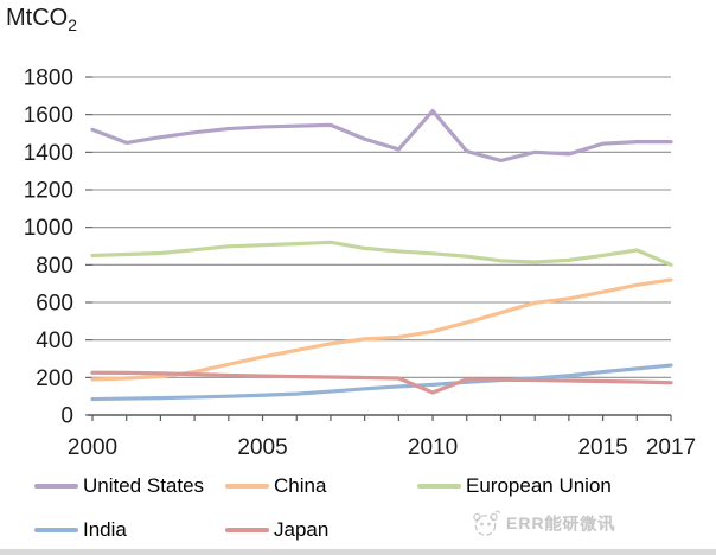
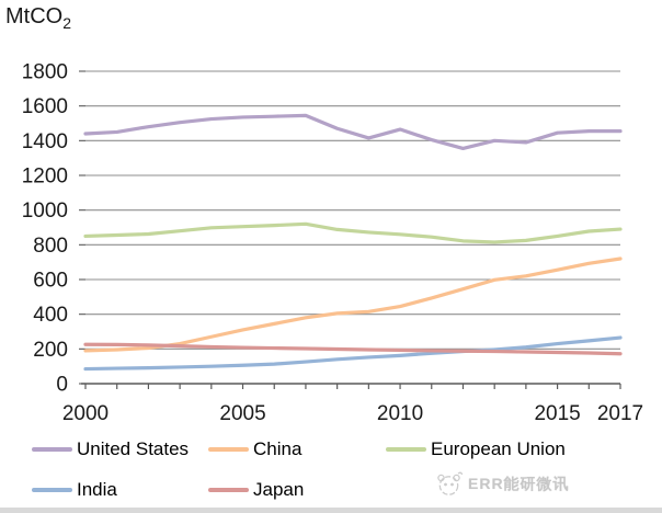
United States/2000: 1520 -> 1440
United States/2010: 1620 -> 1460
Japan/2010: 120 -> 190
European Union/2017: 800 -> 890
